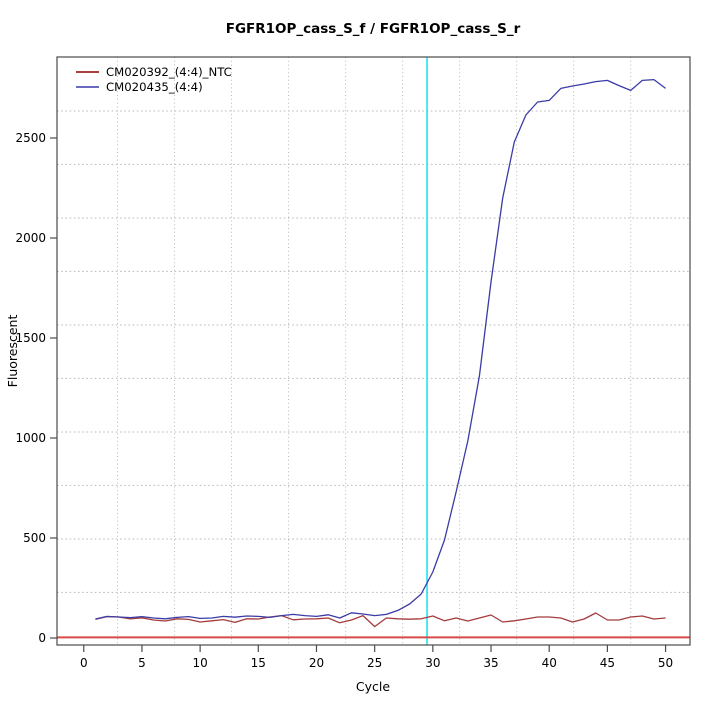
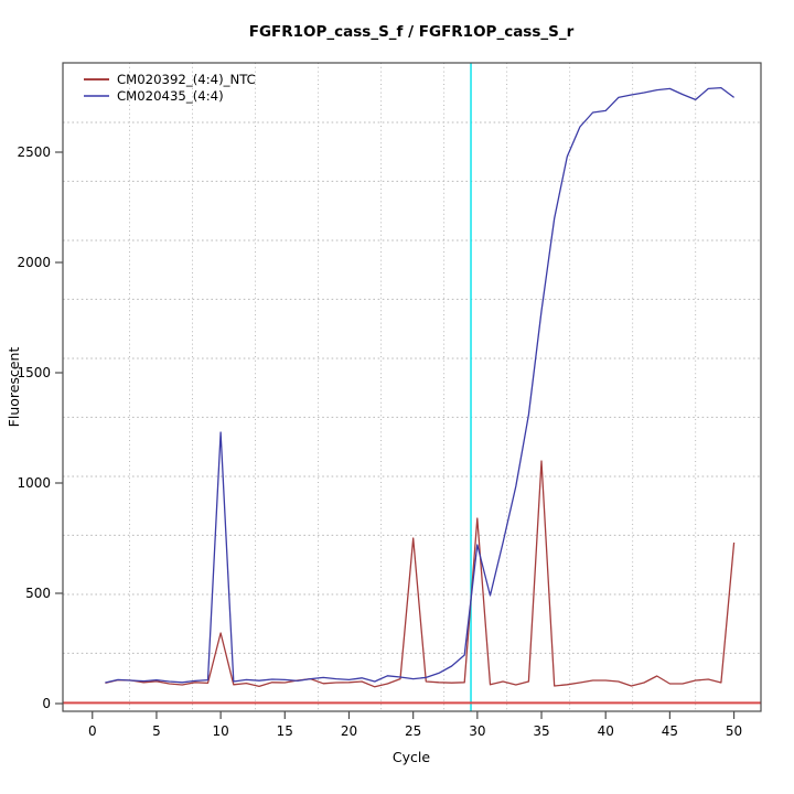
CM020392_(4:4)_NTC/10: 80 -> 320
CM020435_(4:4)/10: 100 -> 1230
CM020392_(4:4)_NTC/25: 60 -> 750
CM020392_(4:4)_NTC/30: 110 -> 840
CM020435_(4:4)/30: 330 -> 720
CM020392_(4:4)_NTC/35: 120 -> 1100
CM020392_(4:4)_NTC/50: 100 -> 730
